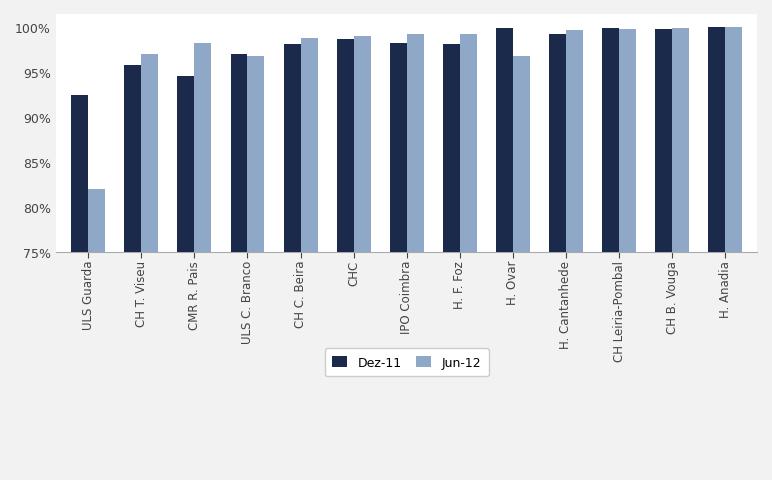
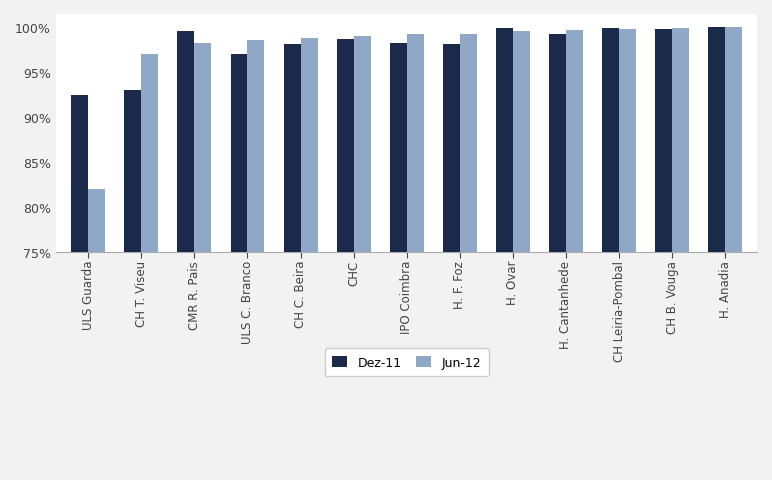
Dez-11/CH T. Viseu: 95.8% -> 93.0%
Dez-11/CMR R. Pais: 94.6% -> 99.6%
Jun-12/ULS C. Branco: 96.8% -> 98.6%
Jun-12/H. Ovar: 96.8% -> 99.6%
